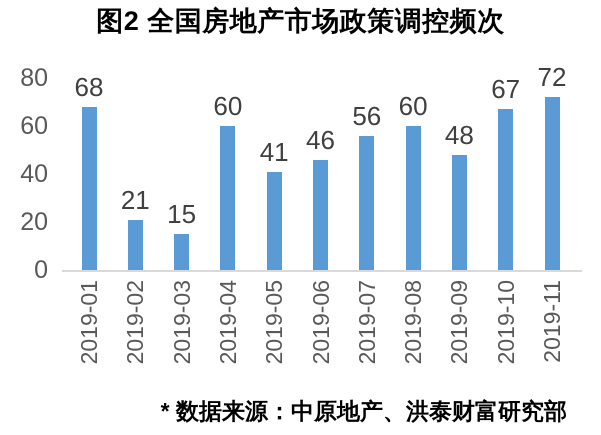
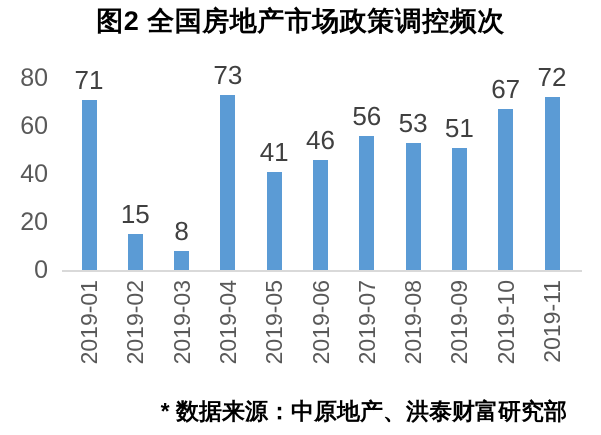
2019-01: 68 -> 71
2019-02: 21 -> 15
2019-03: 15 -> 8
2019-04: 60 -> 73
2019-08: 60 -> 53
2019-09: 48 -> 51
